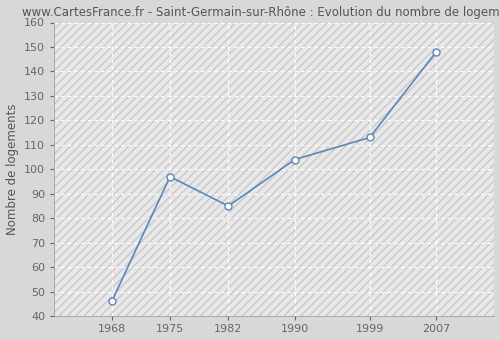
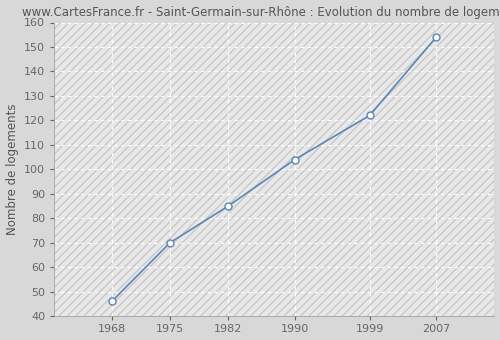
1975: 97 -> 70
1999: 113 -> 122
2007: 148 -> 154
